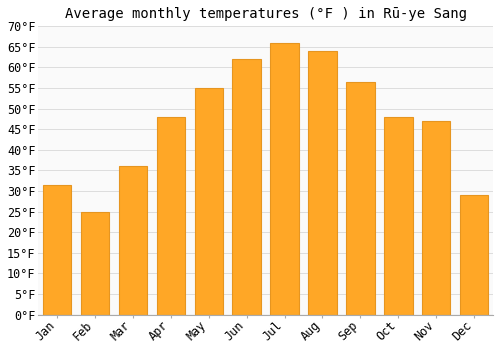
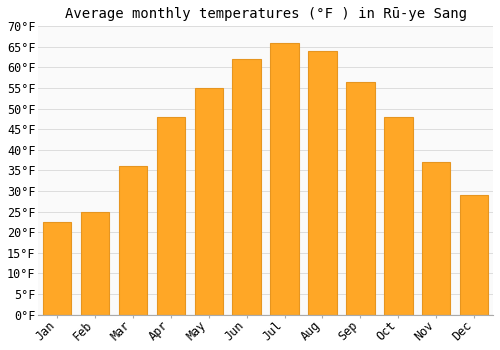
Jan: 31.5°F -> 22.5°F
Nov: 47.0°F -> 37.0°F
